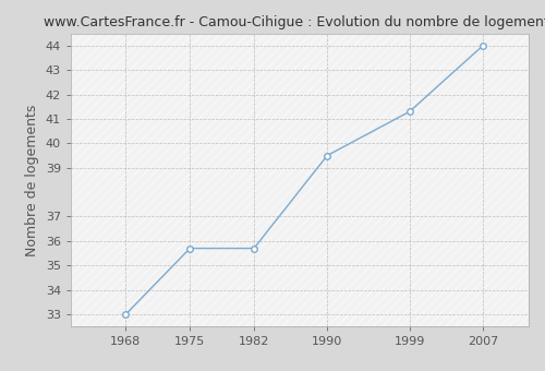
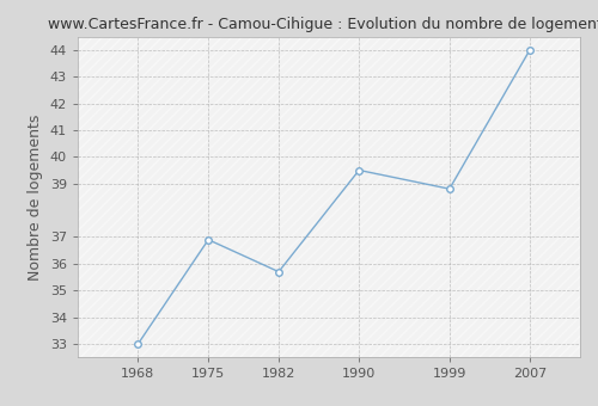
1975: 35.7 -> 36.9
1999: 41.3 -> 38.8
